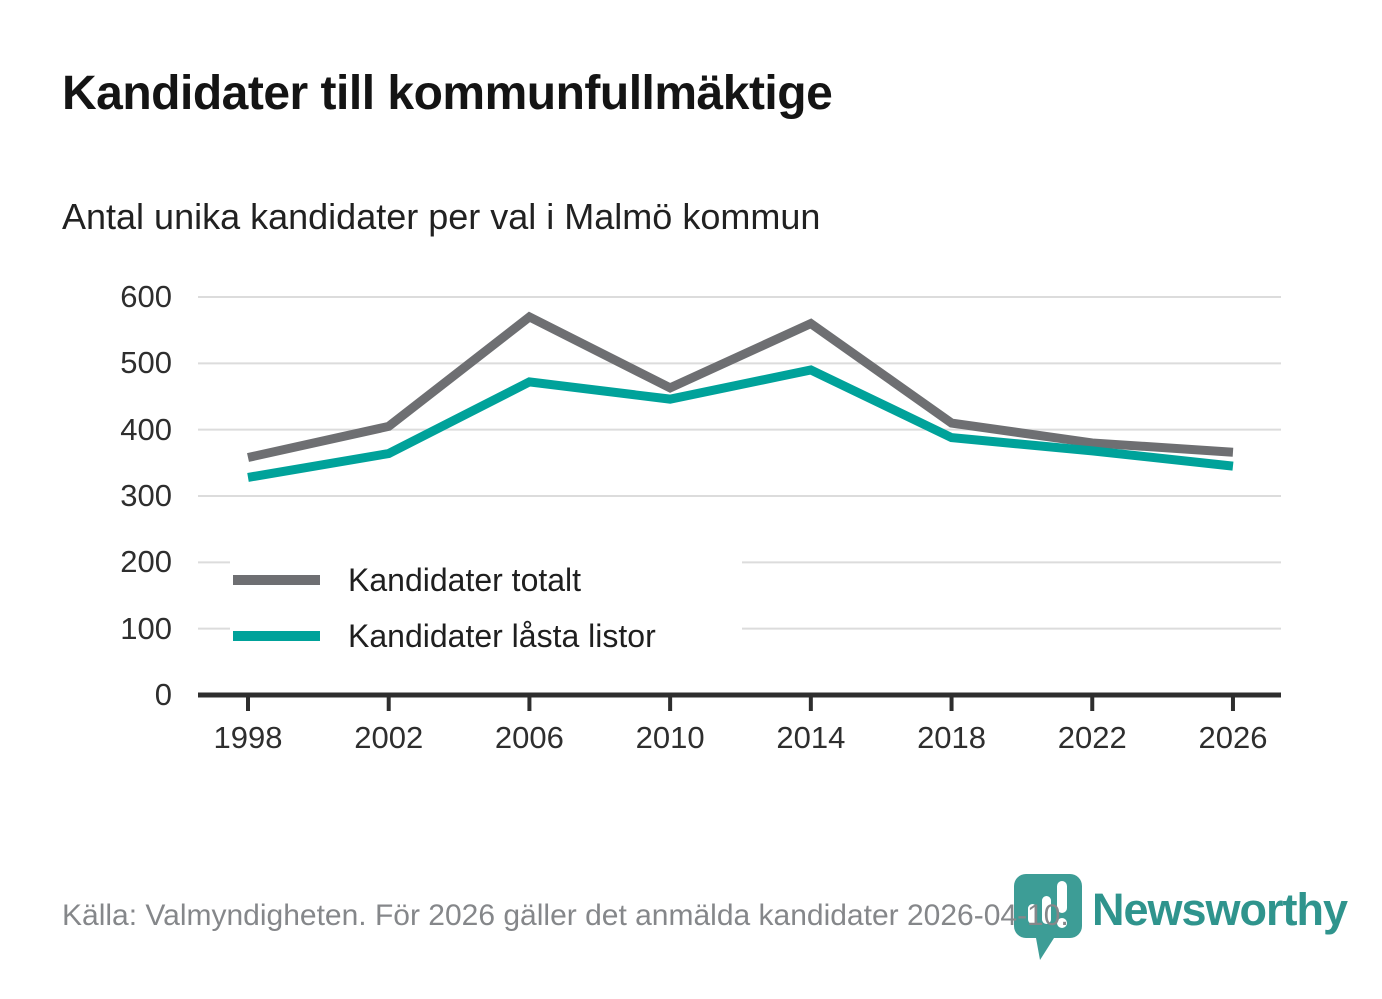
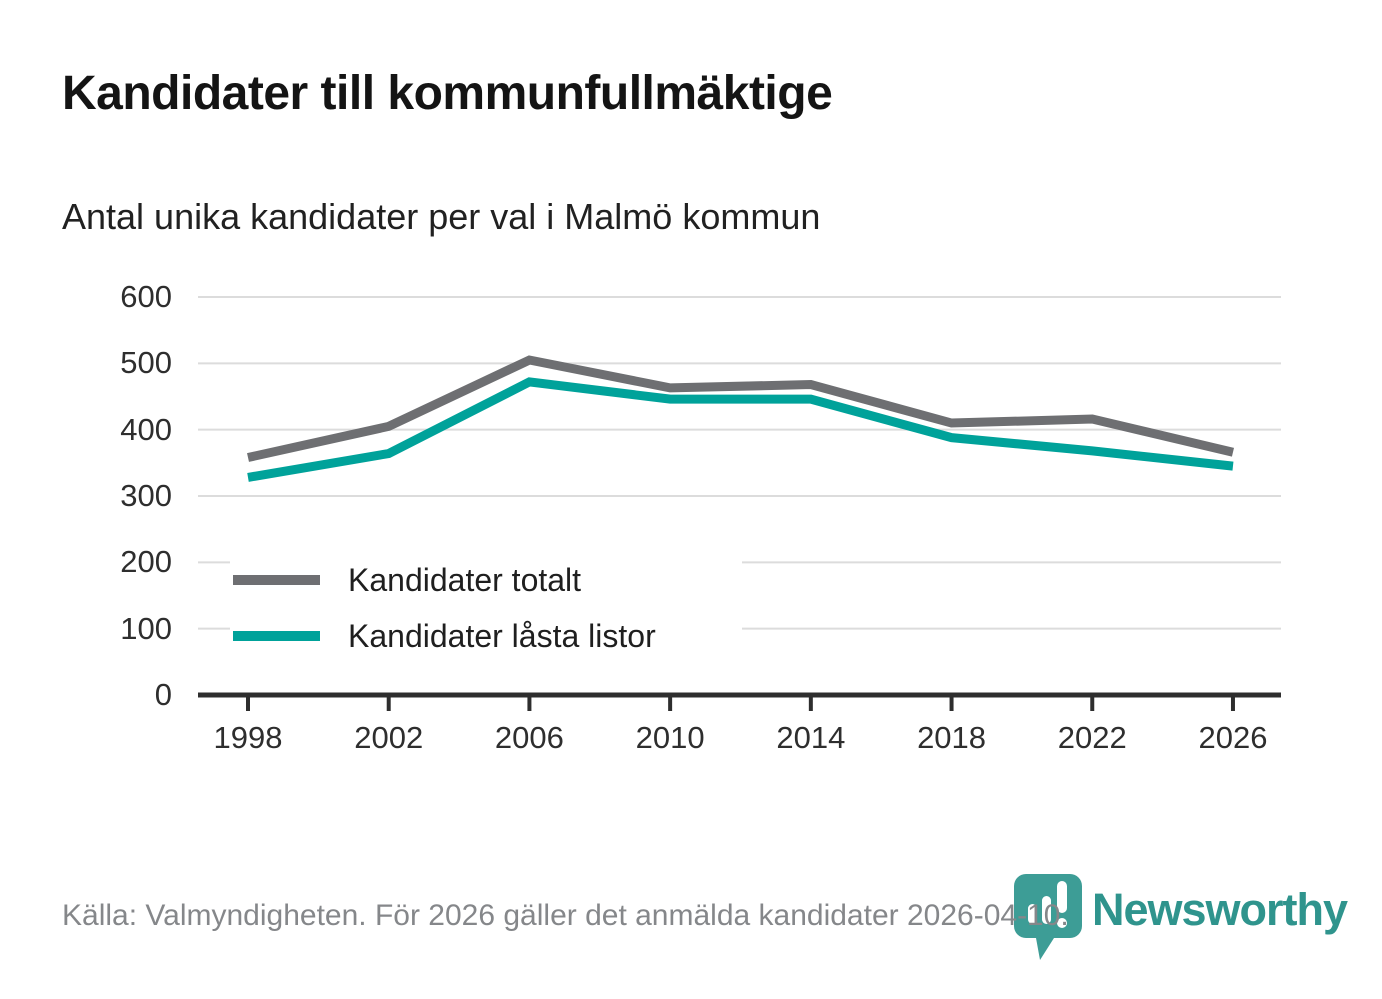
Kandidater totalt/2006: 570 -> 500
Kandidater totalt/2014: 560 -> 470
Kandidater låsta listor/2014: 490 -> 450
Kandidater totalt/2022: 380 -> 420
